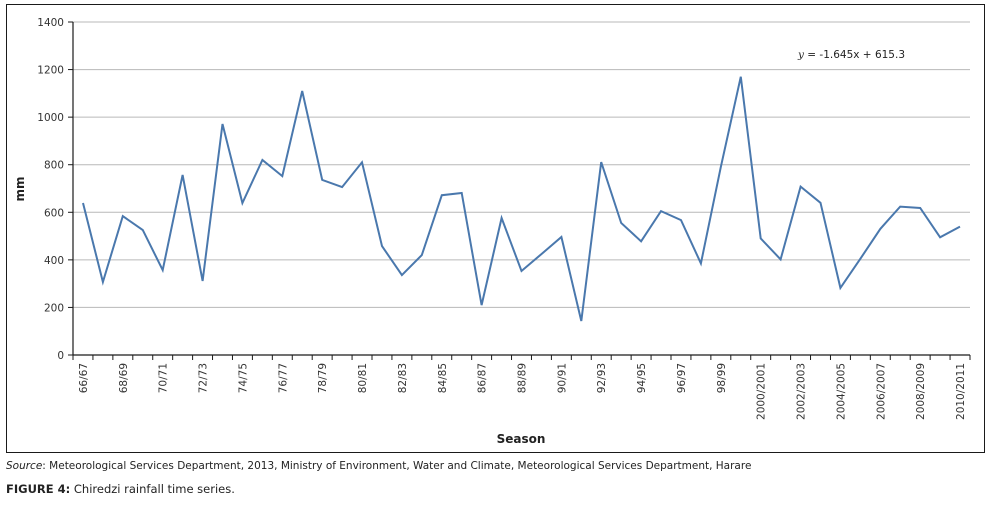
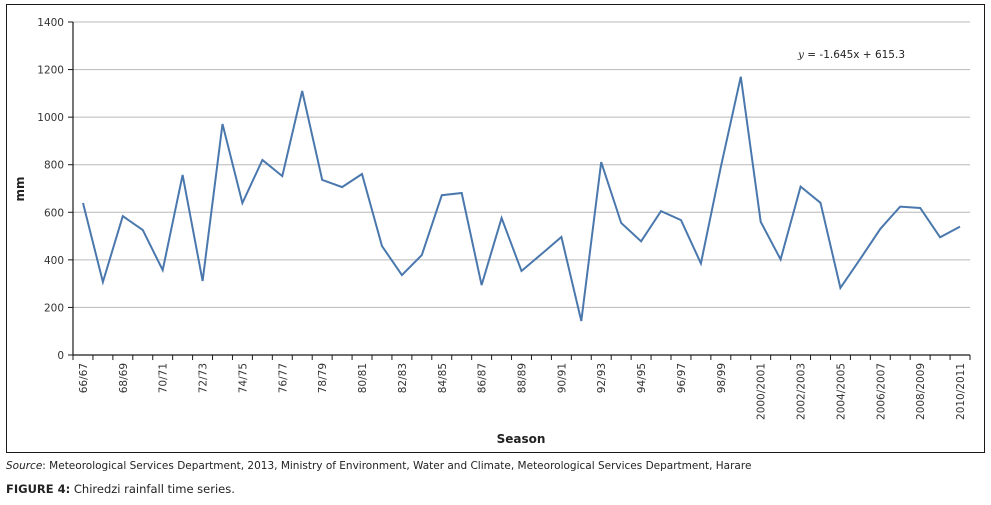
80/81: 810 -> 760
86/87: 210 -> 290
2000/2001: 490 -> 560
